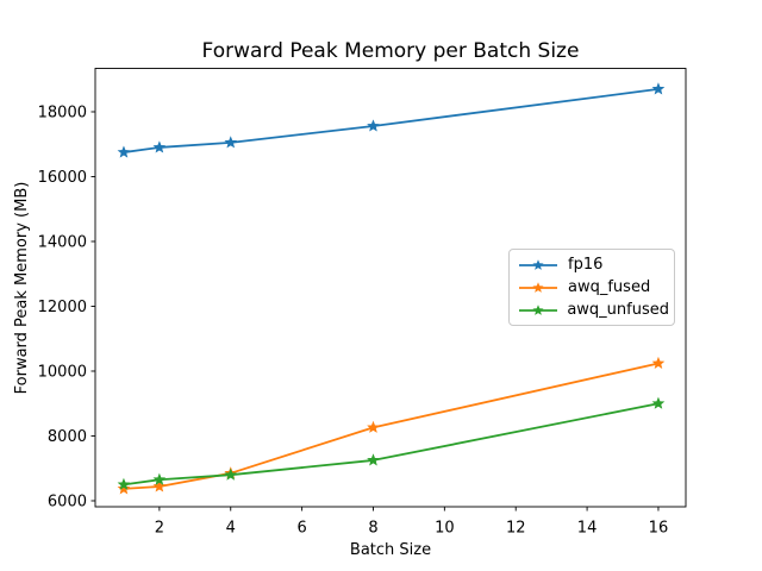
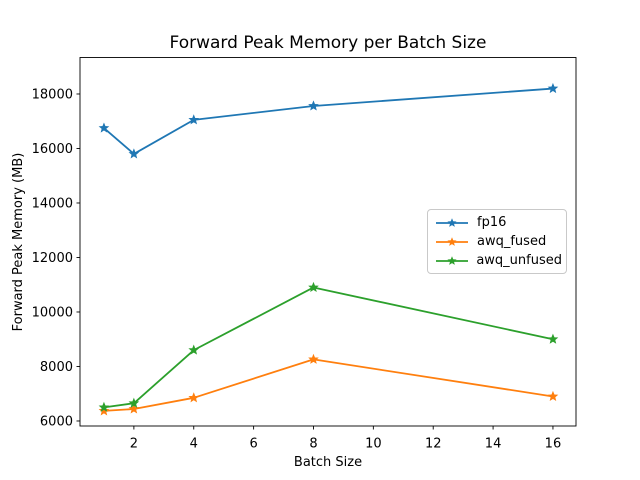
fp16/2: 16900 -> 15800
awq_unfused/4: 6800 -> 8600
awq_unfused/8: 7200 -> 10900
fp16/16: 18700 -> 18200
awq_fused/16: 10200 -> 6900
